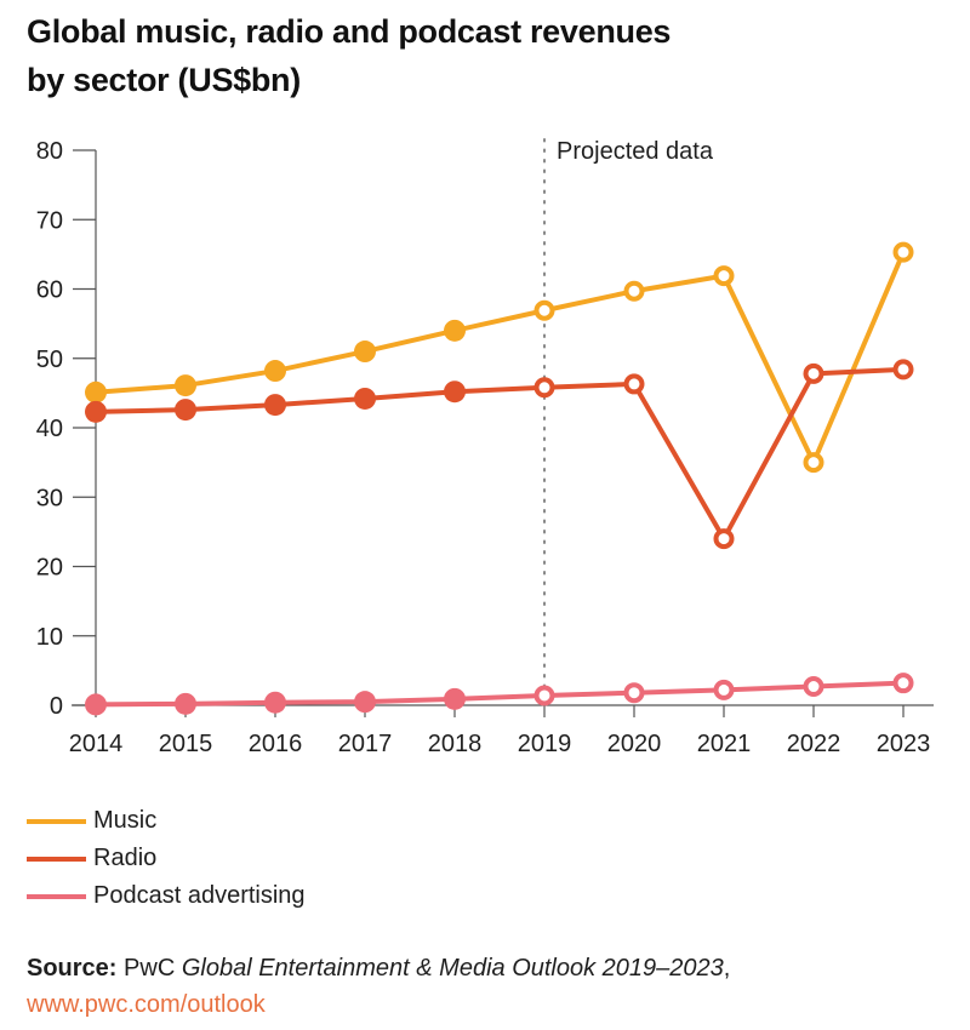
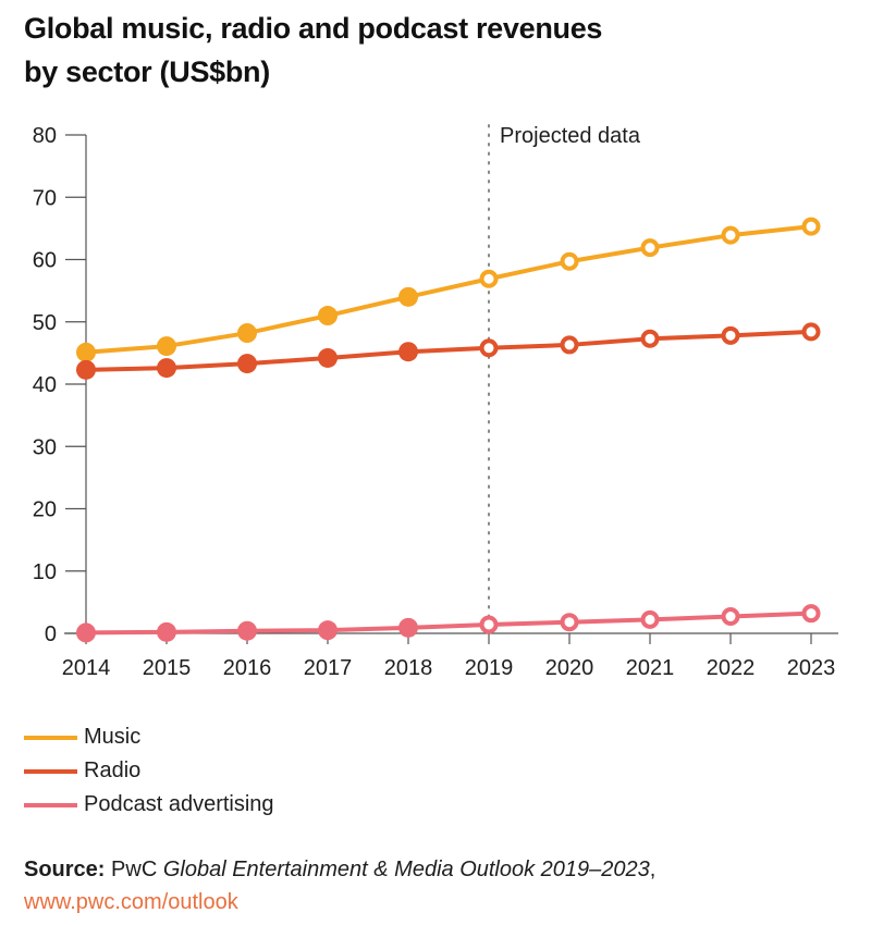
Radio/2021: 24 -> 47
Music/2022: 35 -> 64
